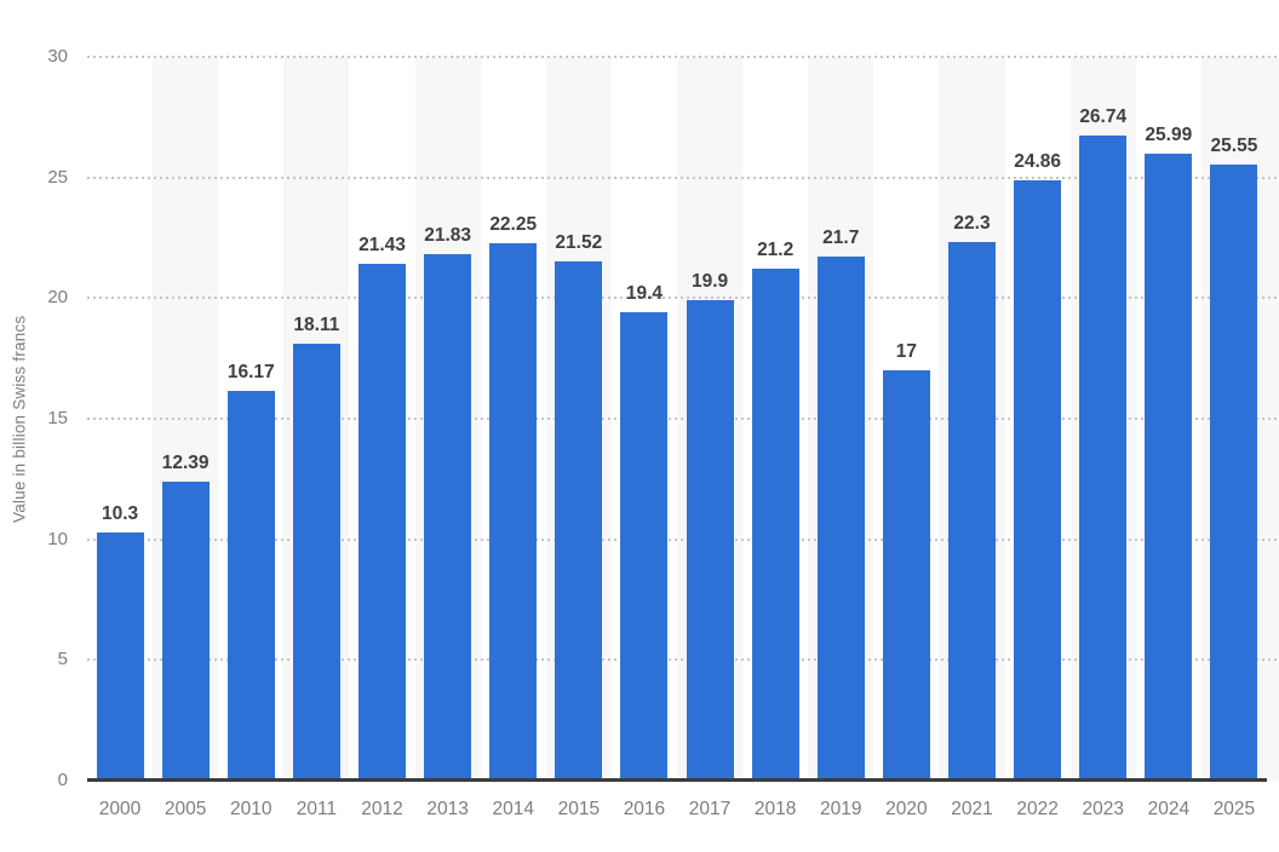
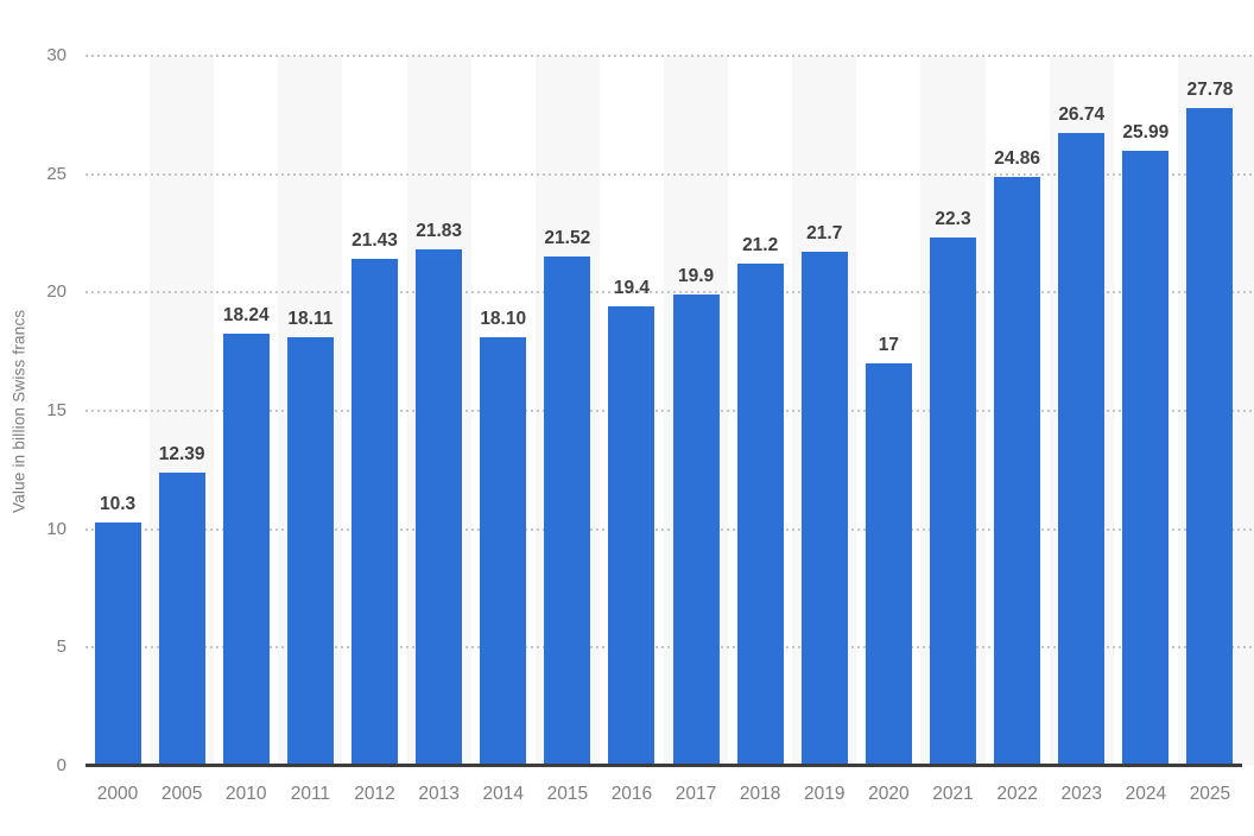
2010: 16.17 -> 18.24
2014: 22.25 -> 18.10
2025: 25.55 -> 27.78
